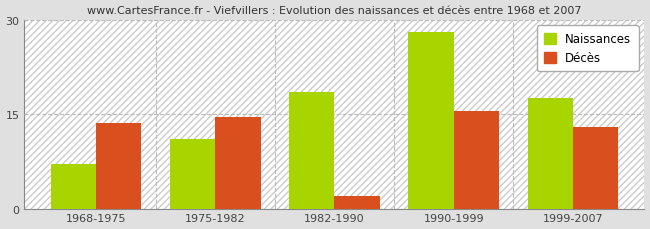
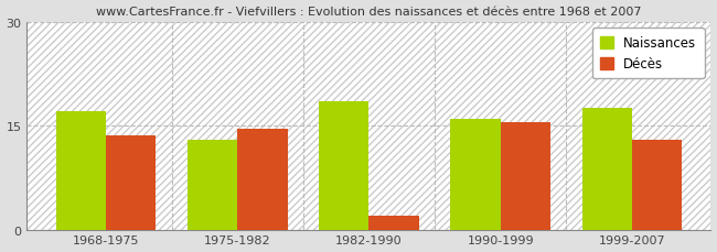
Naissances/1968-1975: 7.0 -> 17.0
Naissances/1975-1982: 11.0 -> 13.0
Naissances/1990-1999: 28.0 -> 16.0
